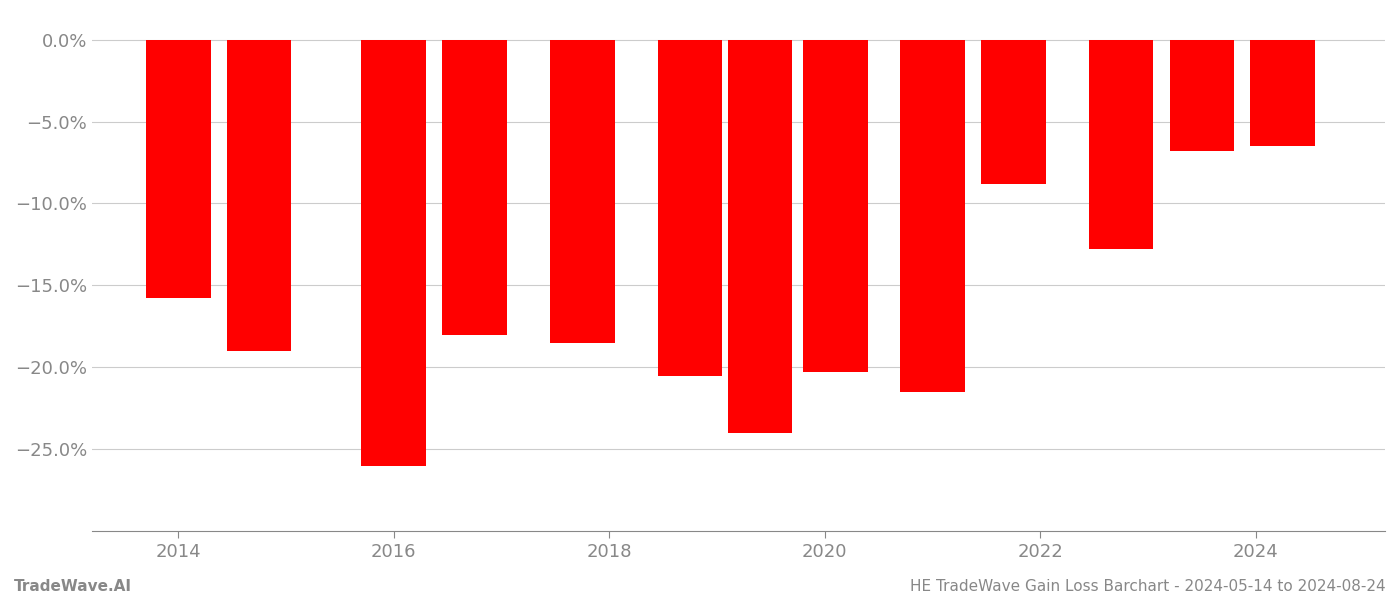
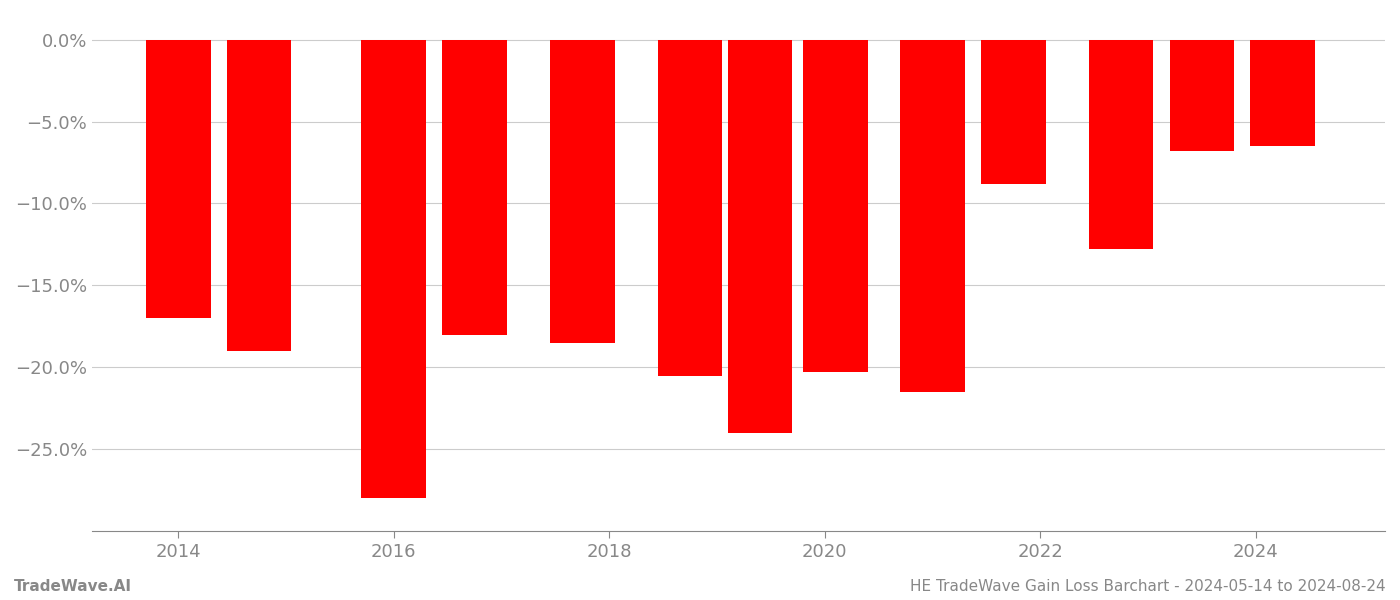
2014: -15.8% -> -17.0%
2016: -26.0% -> -28.0%
